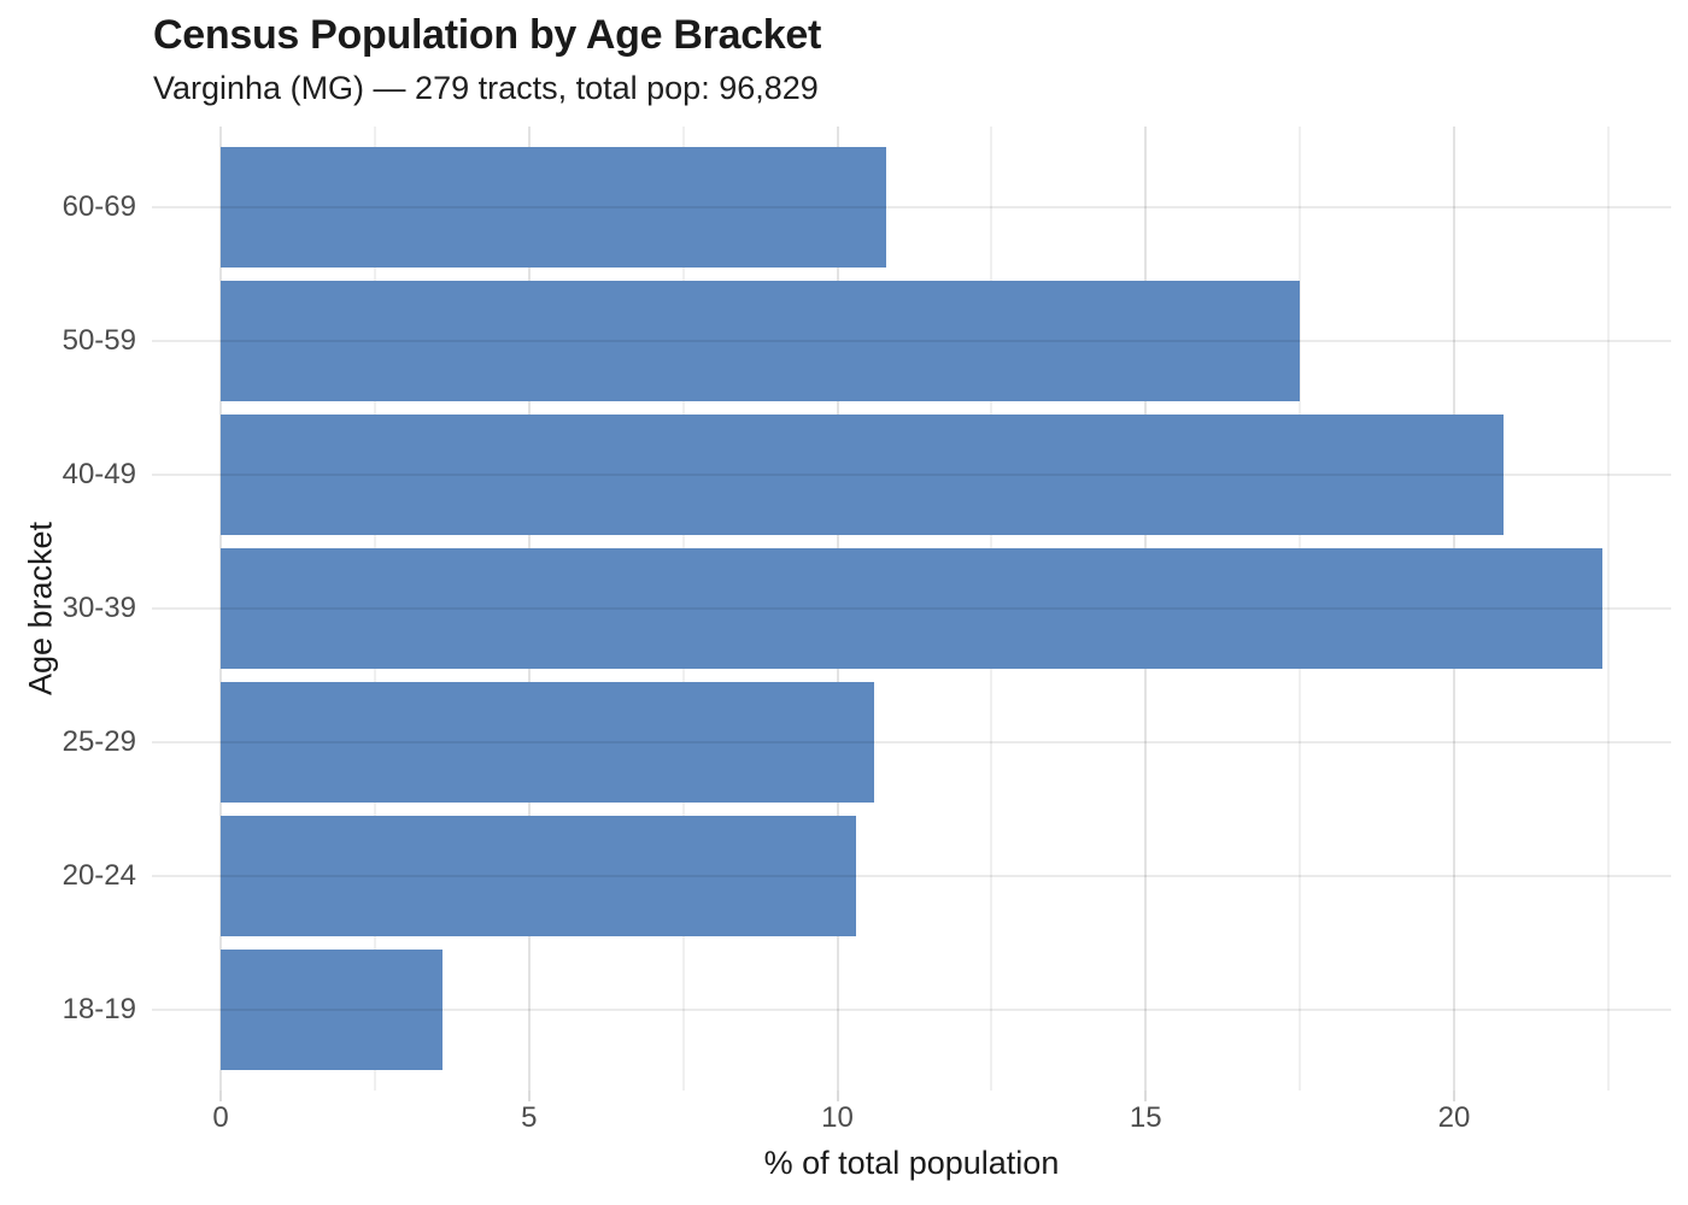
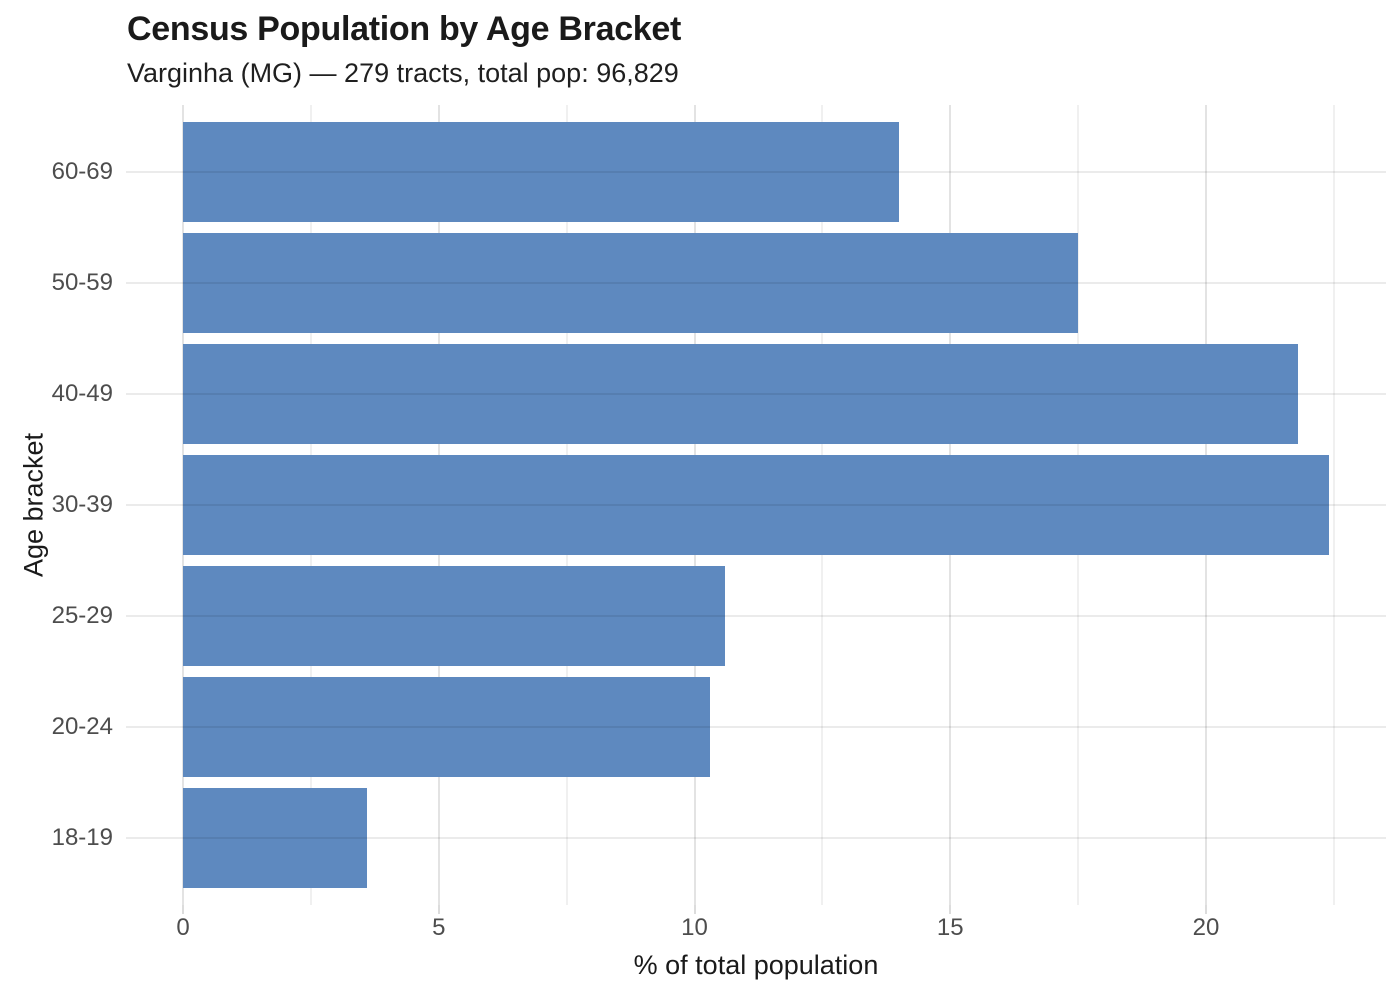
60-69: 10.8 -> 14.0
40-49: 20.8 -> 21.8
